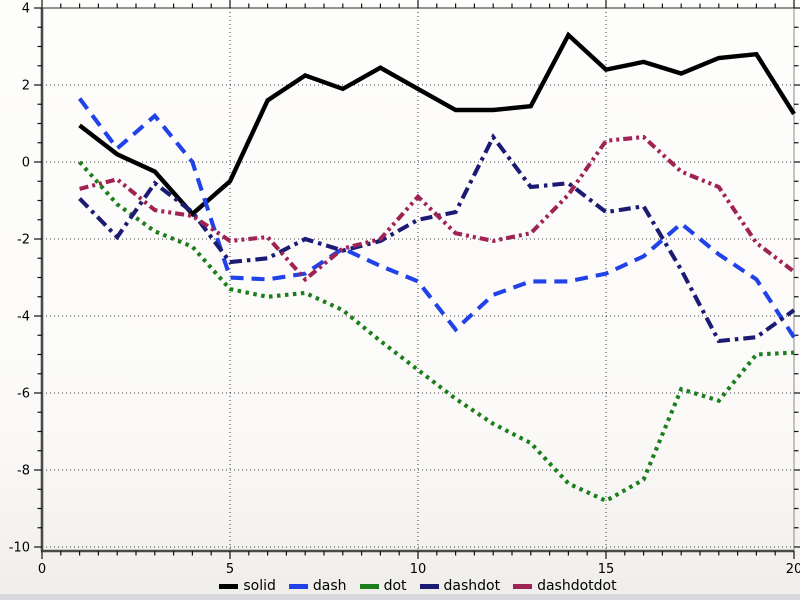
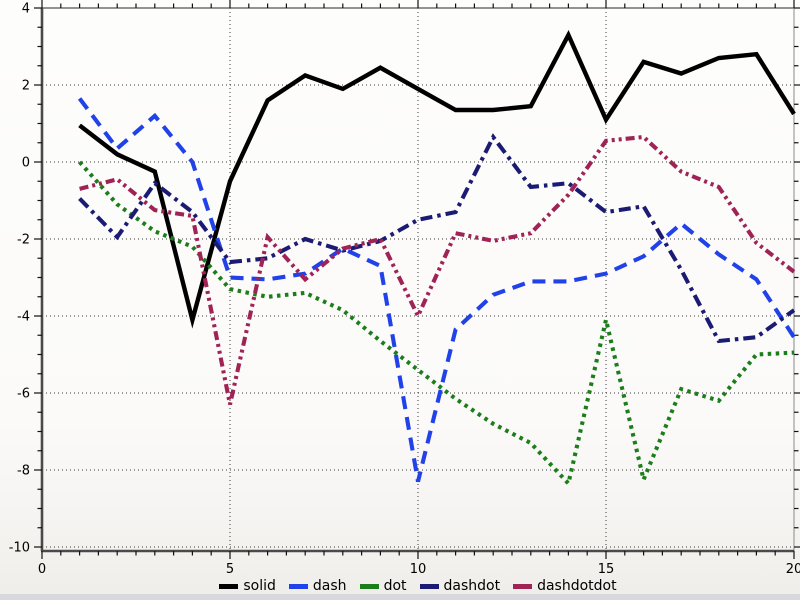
solid/4: -1.4 -> -4.1
dashdotdot/5: -2.0 -> -6.3
dash/10: -3.1 -> -8.3
dashdotdot/10: -0.9 -> -4.0
solid/15: 2.4 -> 1.1
dot/15: -8.8 -> -4.1
